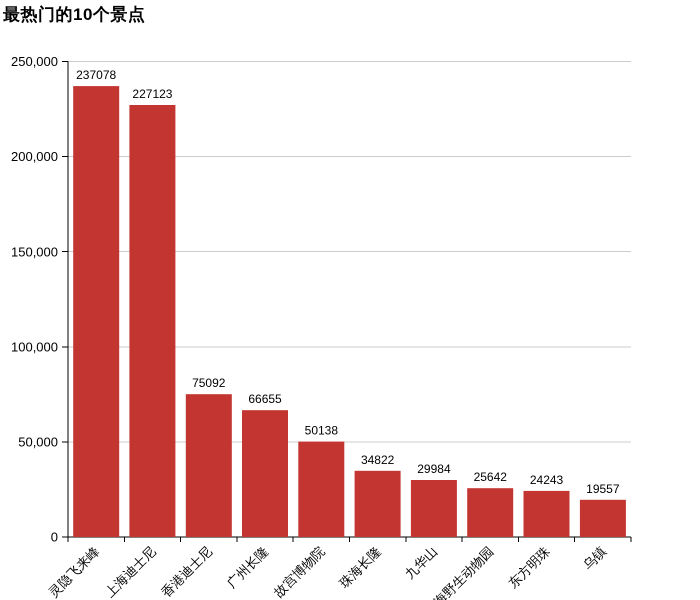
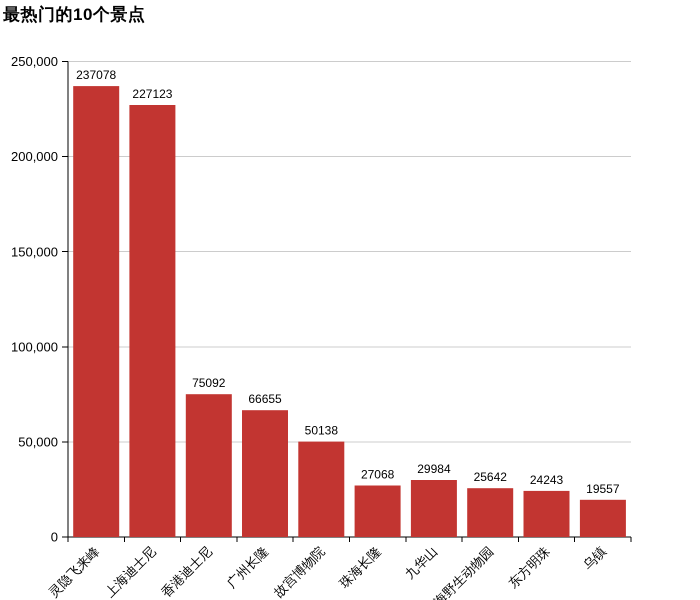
珠海长隆: 34822 -> 27068
